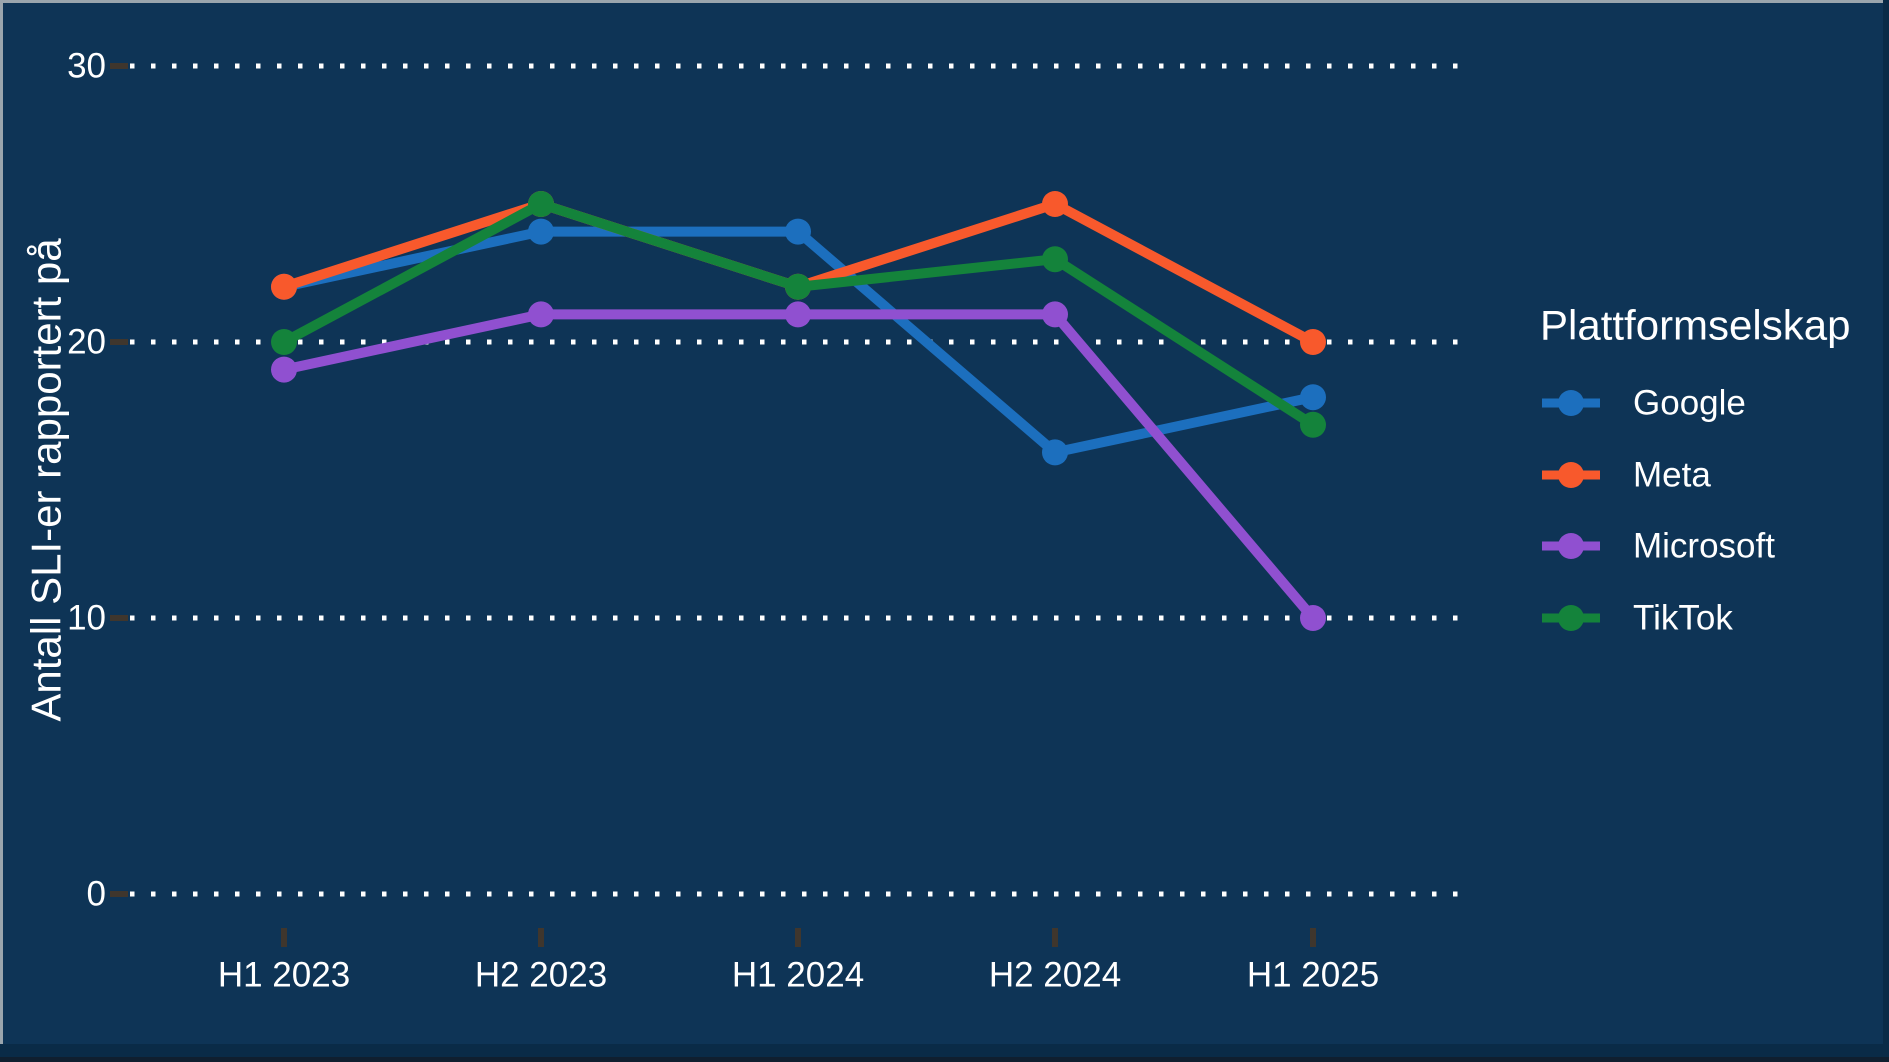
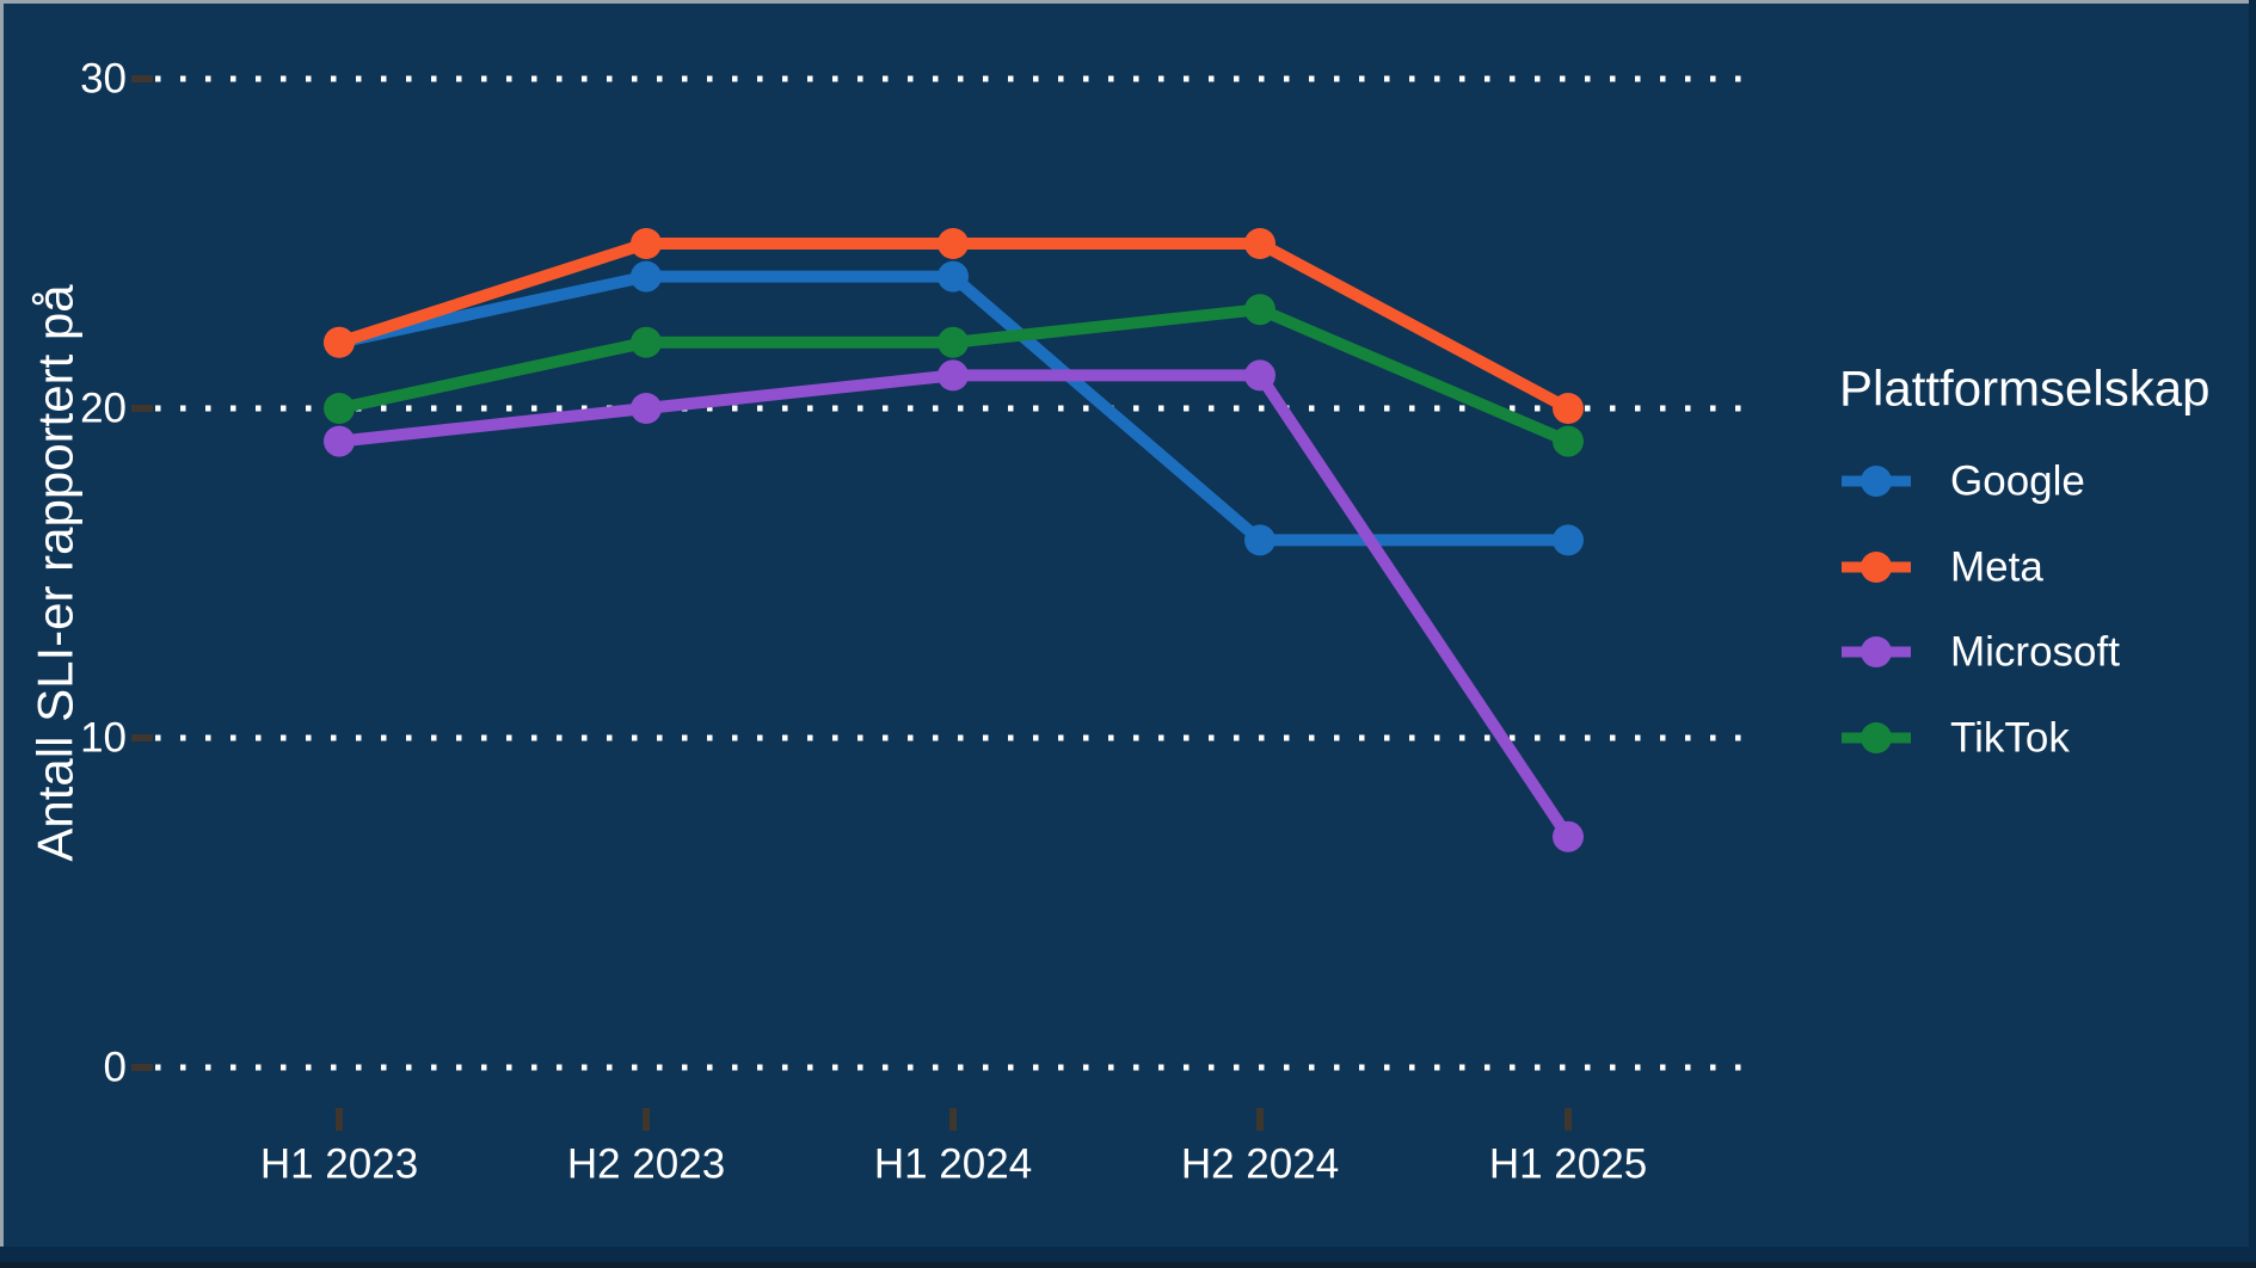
Microsoft/H2 2023: 21 -> 20
TikTok/H2 2023: 25 -> 22
Meta/H1 2024: 22 -> 25
Google/H1 2025: 18 -> 16
Microsoft/H1 2025: 10 -> 7
TikTok/H1 2025: 17 -> 19
